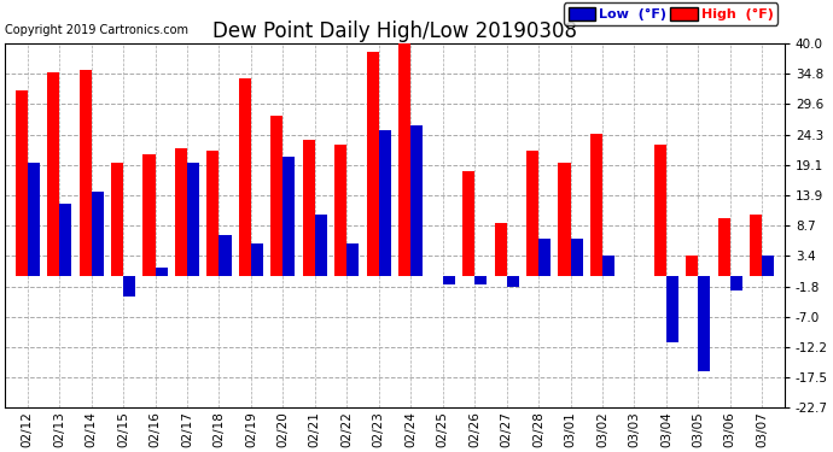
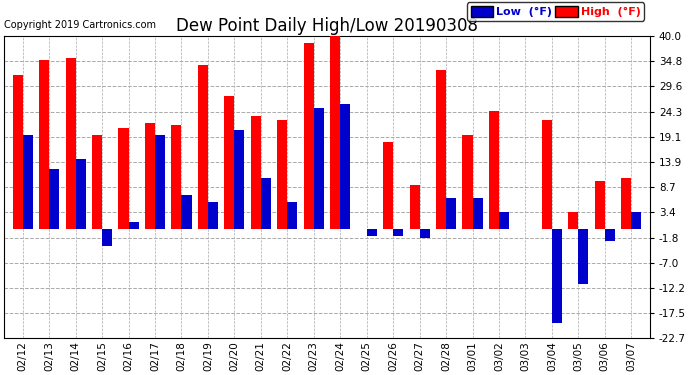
High (°F)/02/28: 21.5 -> 33.0
Low (°F)/03/04: -11.5 -> -19.5
Low (°F)/03/05: -16.5 -> -11.5
